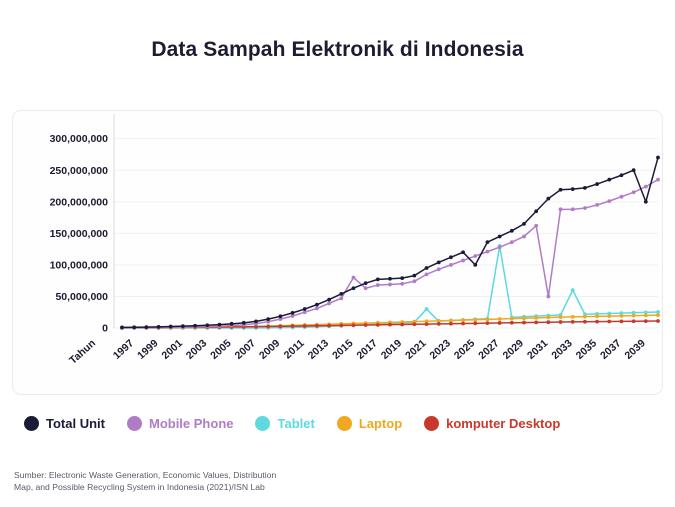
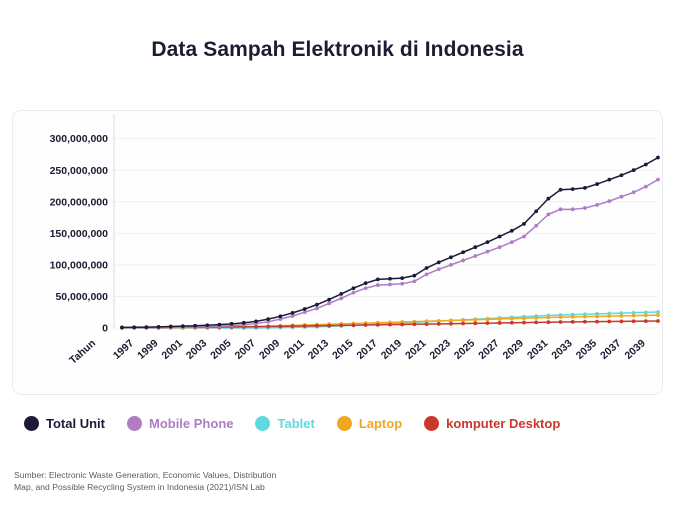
Mobile Phone/2015: 80000000 -> 60000000
Tablet/2021: 30000000 -> 10000000
Total Unit/2025: 100000000 -> 130000000
Tablet/2027: 130000000 -> 20000000
Mobile Phone/2031: 50000000 -> 180000000
Tablet/2033: 60000000 -> 20000000
Total Unit/2039: 200000000 -> 260000000
